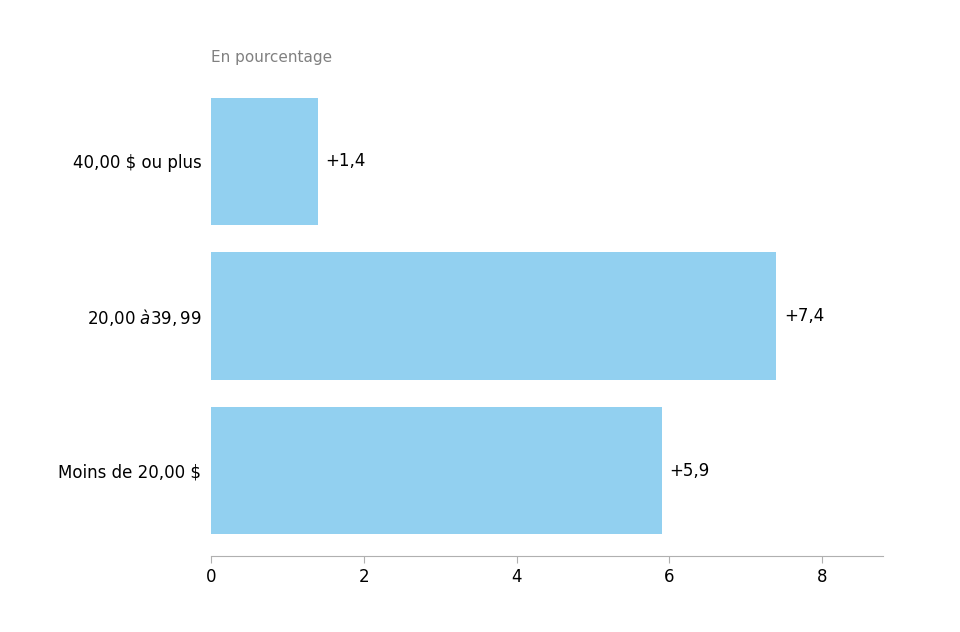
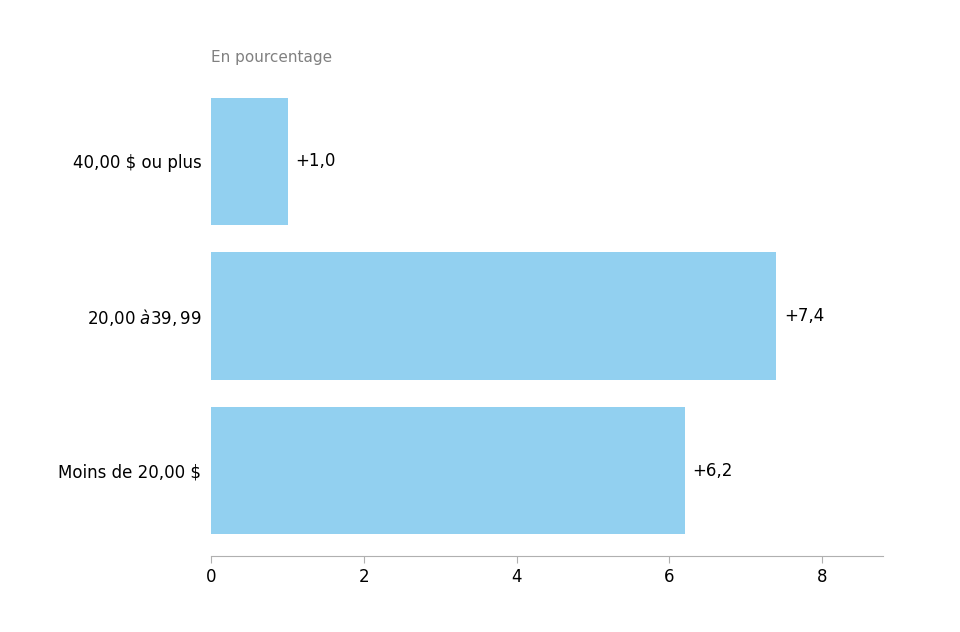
40,00 $ ou plus: +1,4 -> +1,0
Moins de 20,00 $: +5,9 -> +6,2
